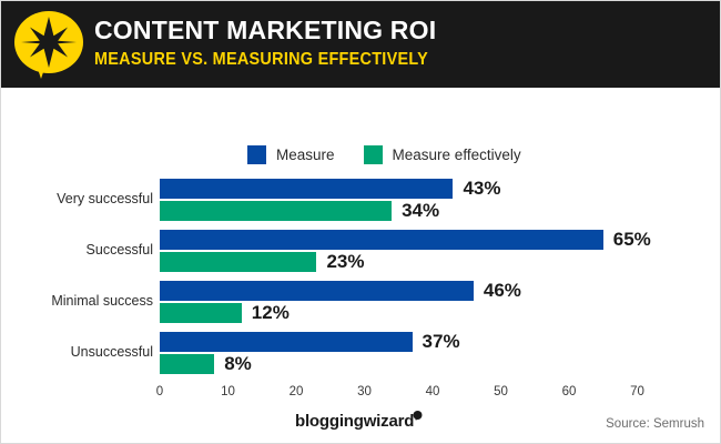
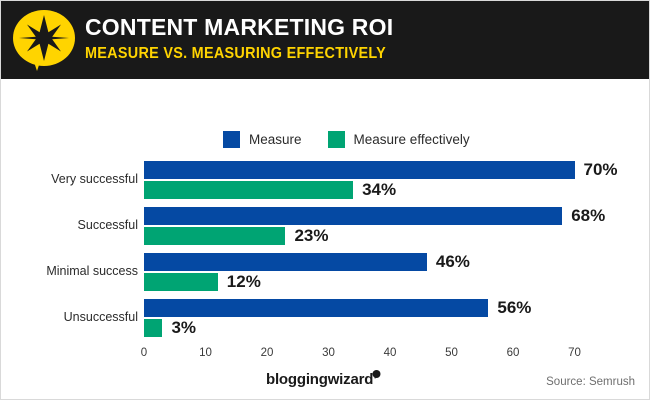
Measure/Very successful: 43% -> 70%
Measure/Successful: 65% -> 68%
Measure/Unsuccessful: 37% -> 56%
Measure effectively/Unsuccessful: 8% -> 3%
